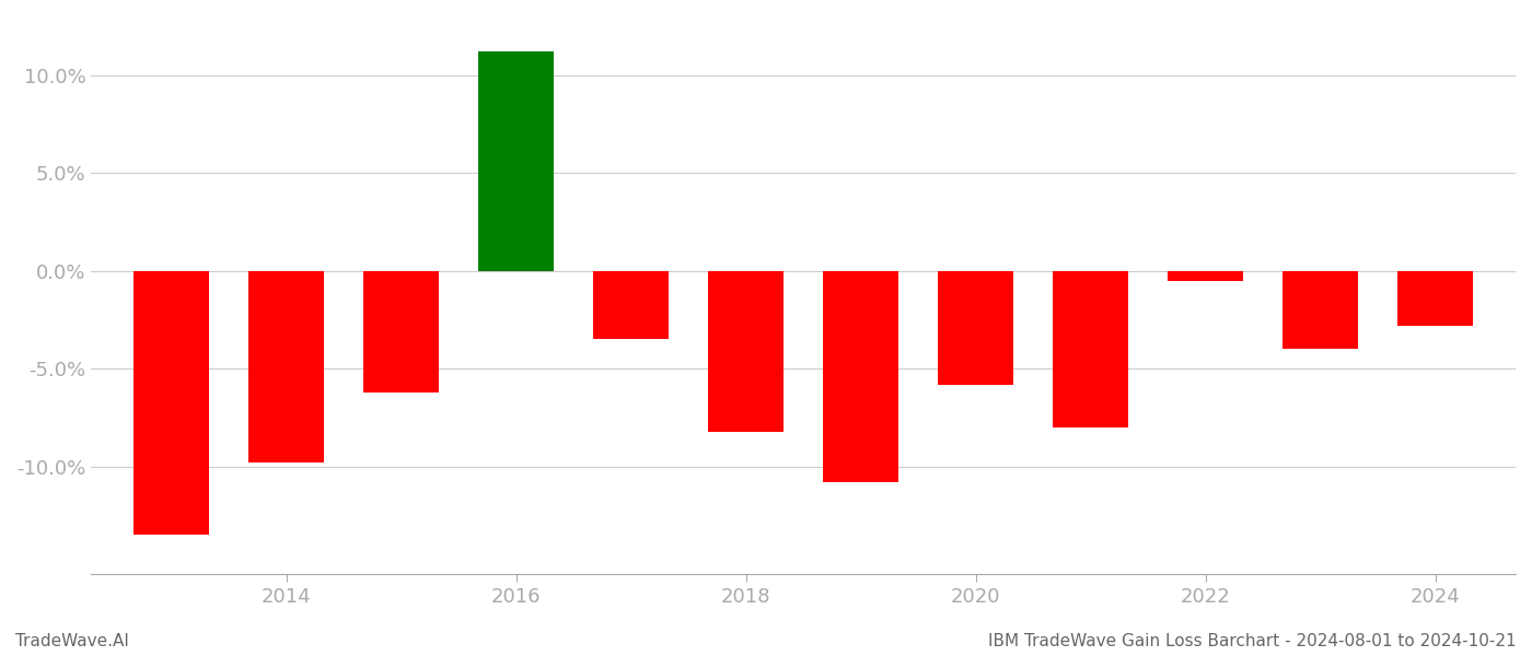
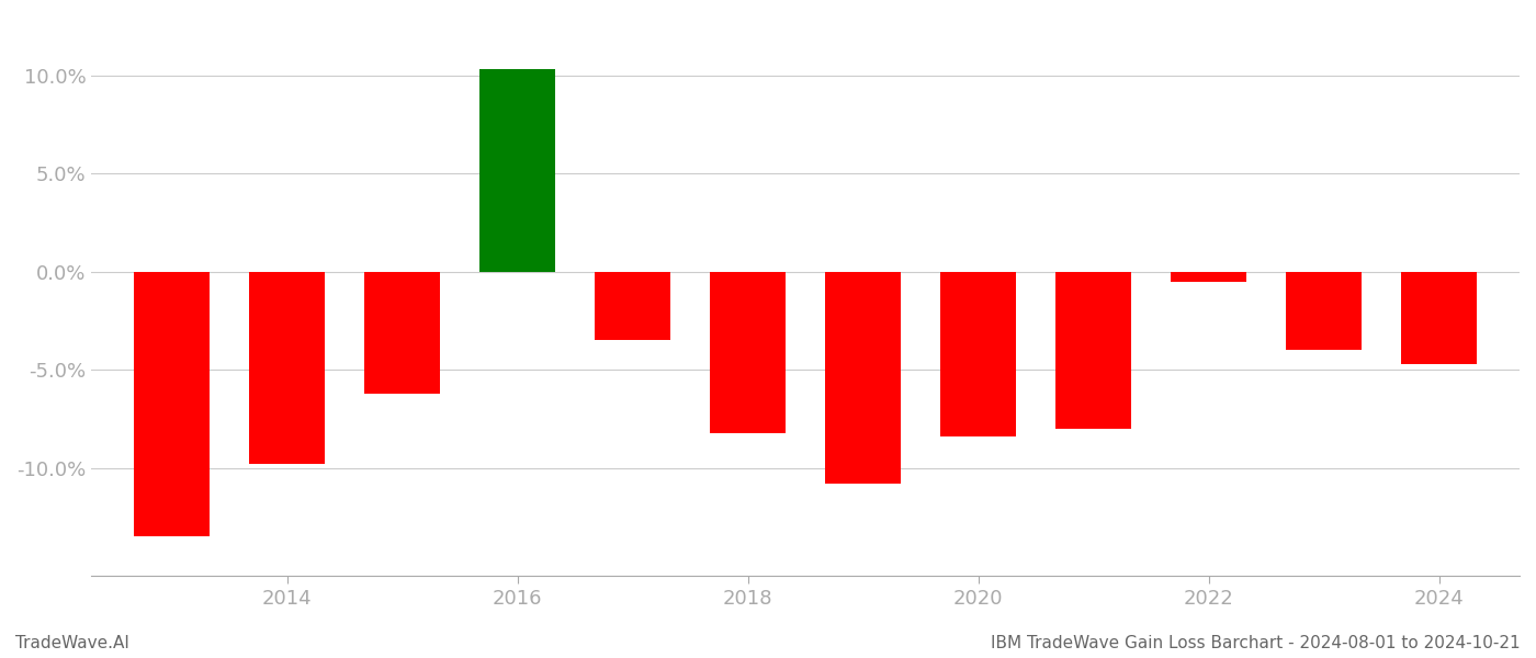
2016: 11.2% -> 10.3%
2020: -5.8% -> -8.4%
2024: -2.8% -> -4.7%
